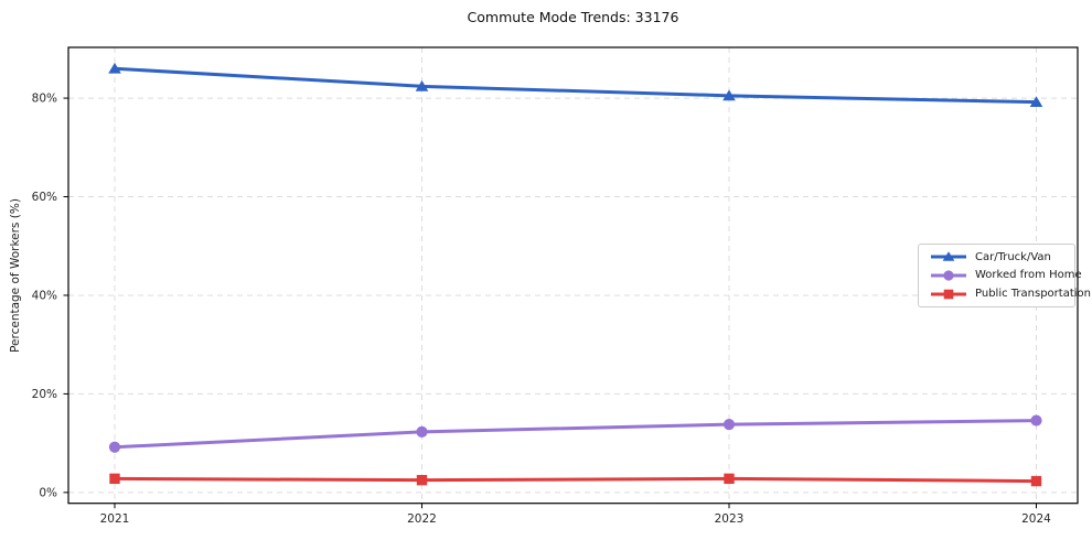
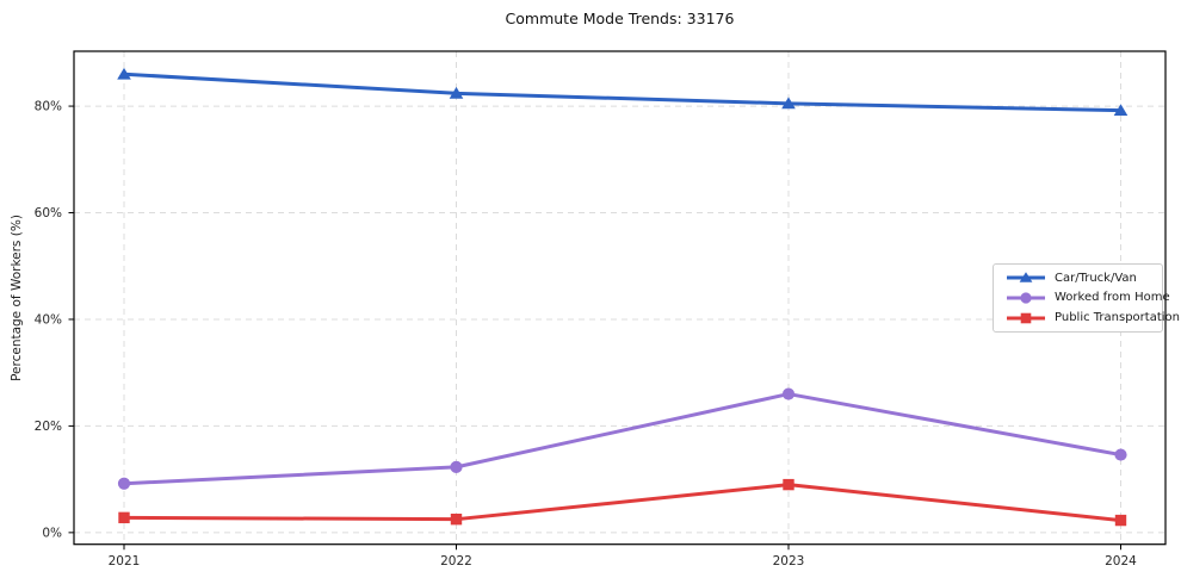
Worked from Home/2023: 14% -> 26%
Public Transportation/2023: 3% -> 9%
